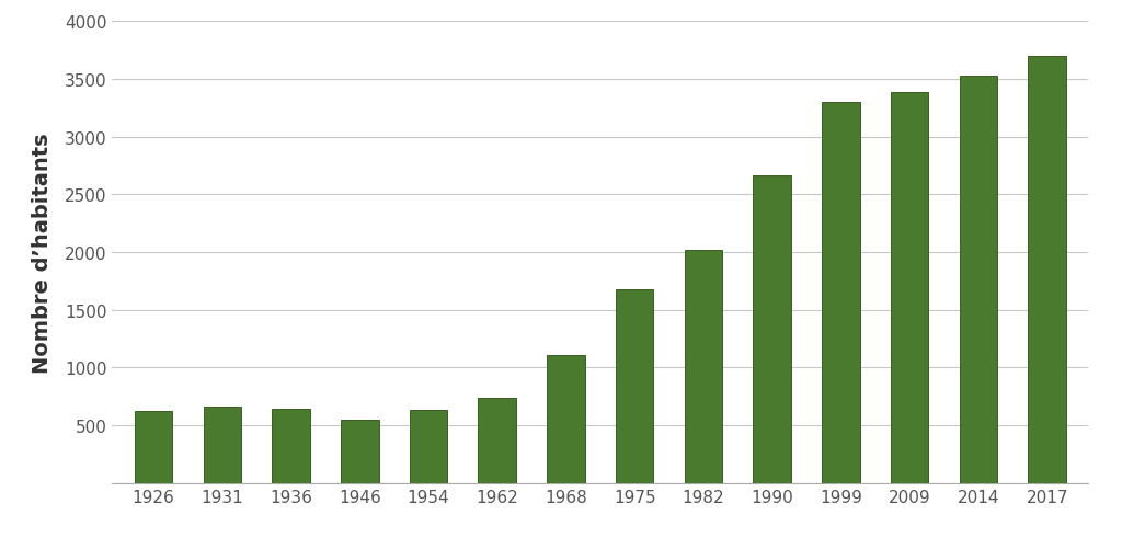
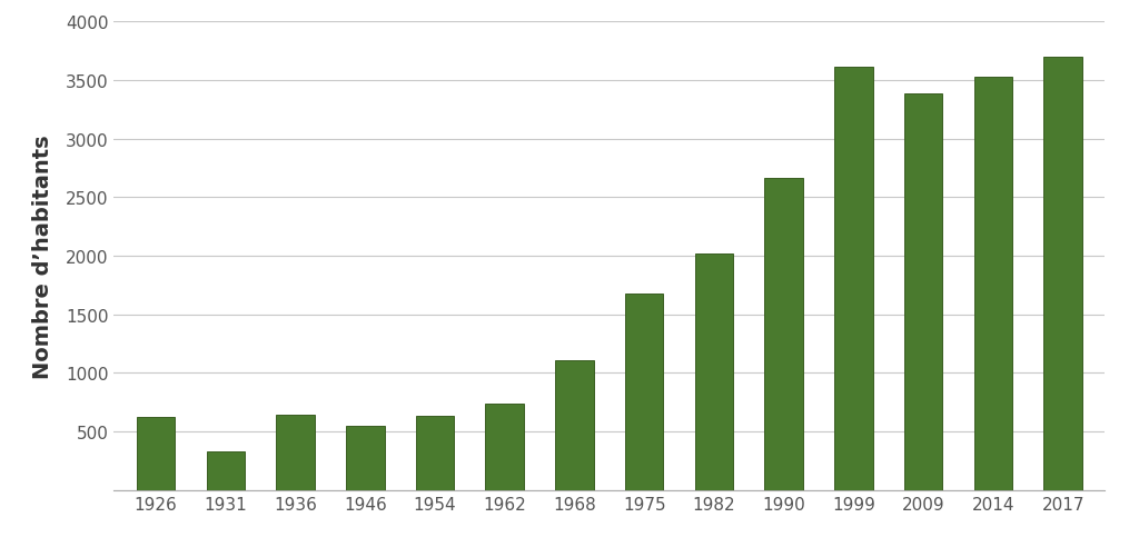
1931: 660 -> 330
1999: 3300 -> 3610
